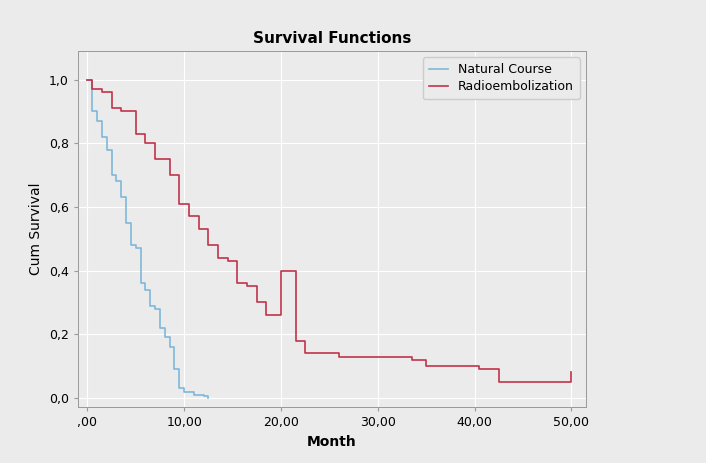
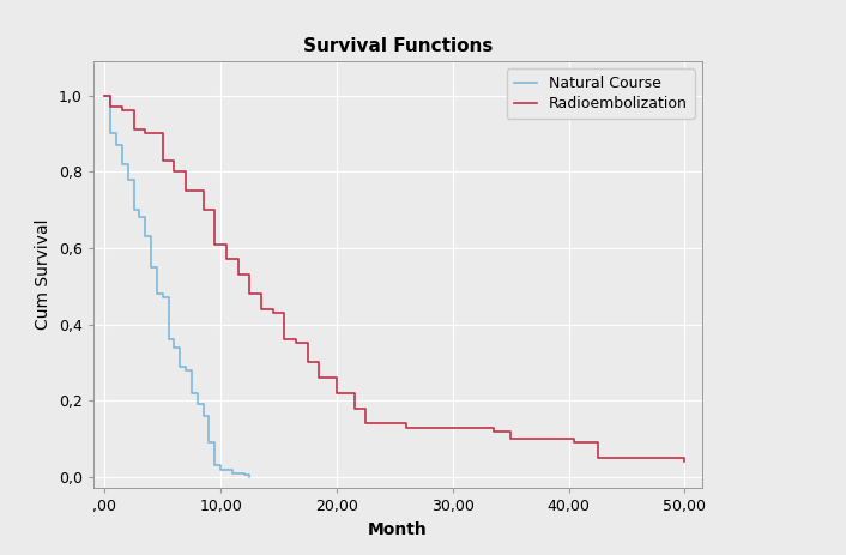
Radioembolization/20,00: 0,40 -> 0,22
Radioembolization/50,00: 0,08 -> 0,04
